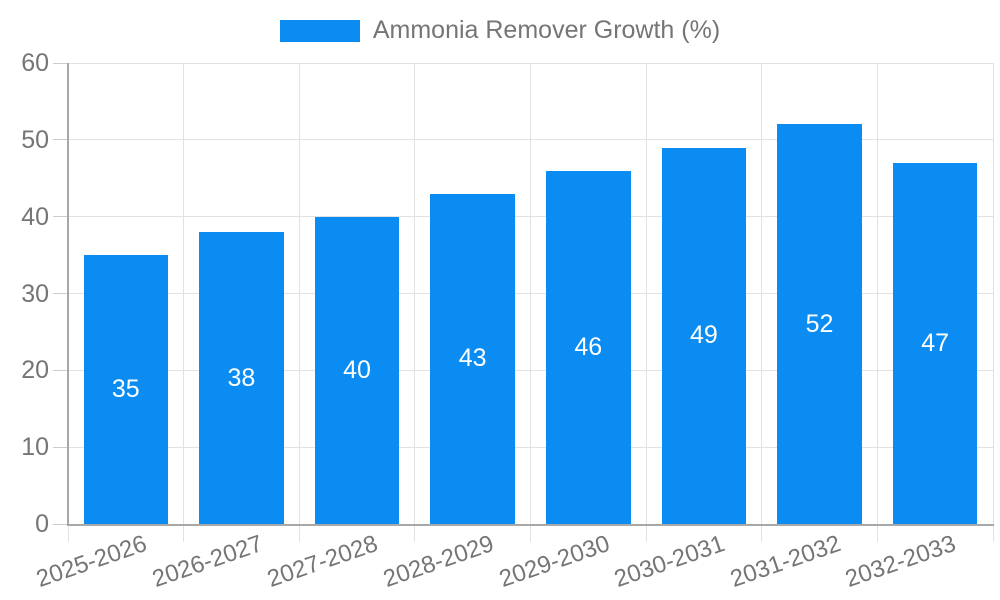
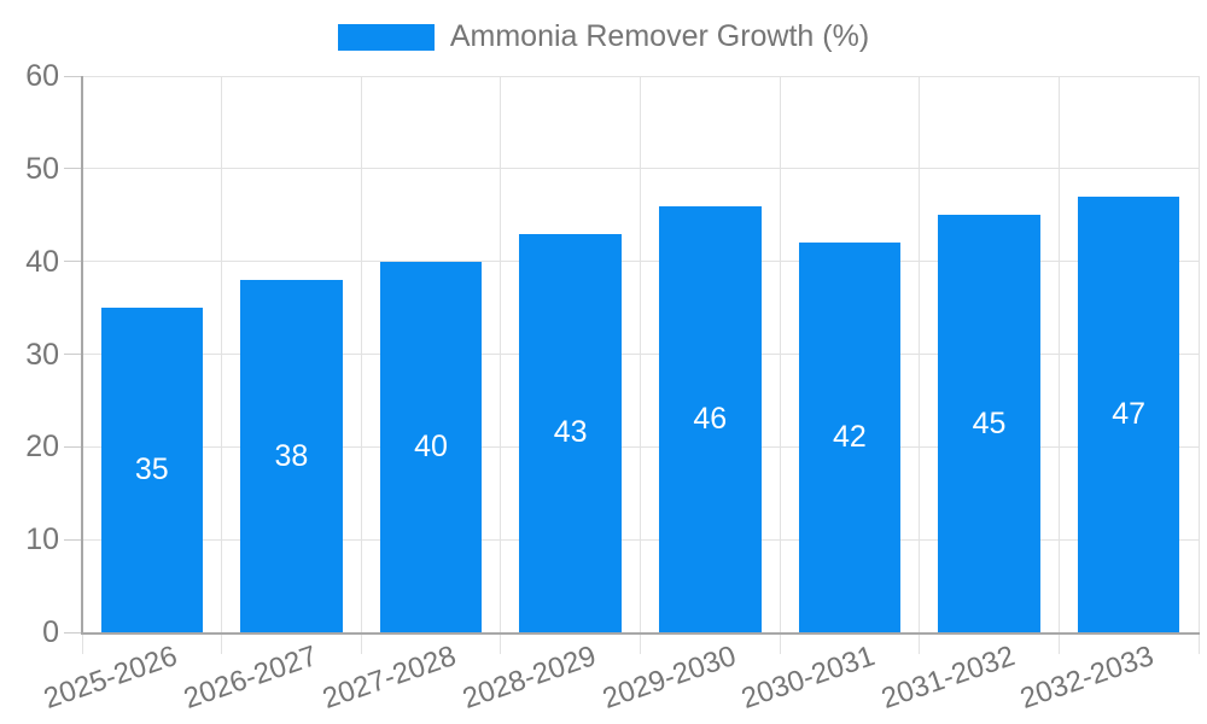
2030-2031: 49 -> 42
2031-2032: 52 -> 45
